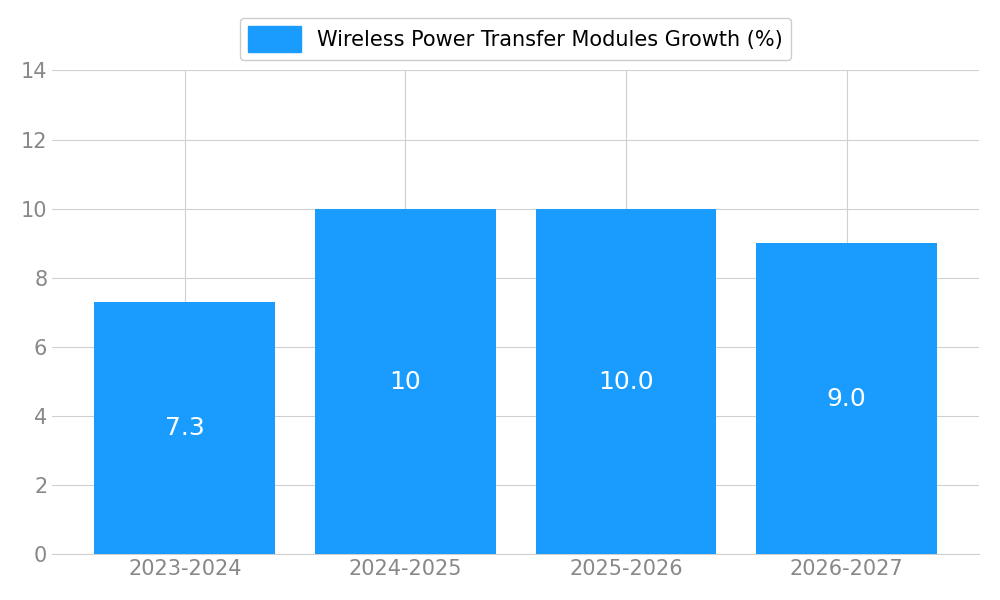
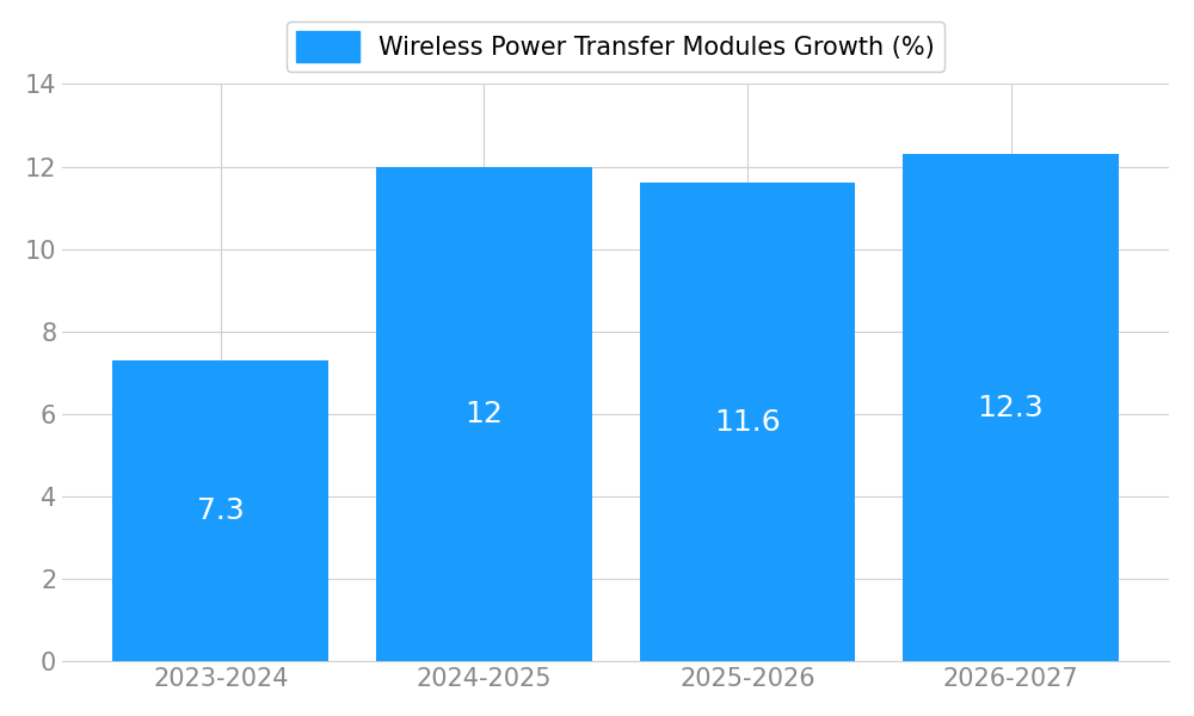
2024-2025: 10 -> 12
2025-2026: 10.0 -> 11.6
2026-2027: 9.0 -> 12.3
